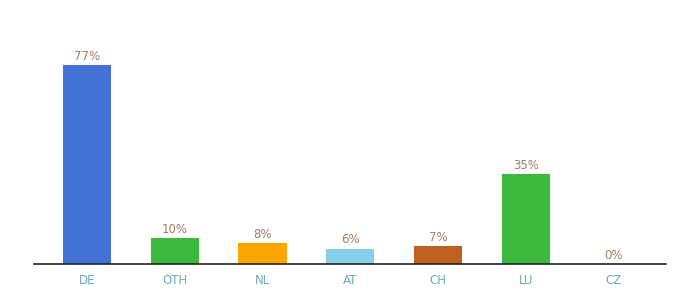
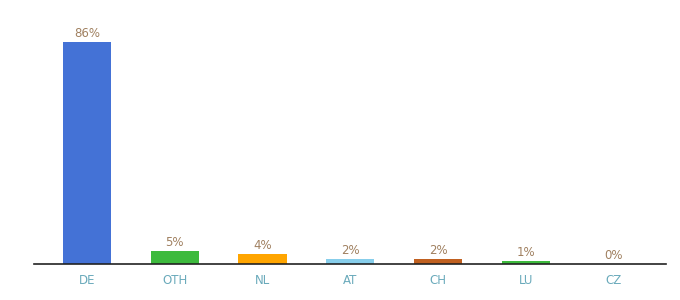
DE: 77% -> 86%
OTH: 10% -> 5%
NL: 8% -> 4%
AT: 6% -> 2%
CH: 7% -> 2%
LU: 35% -> 1%
